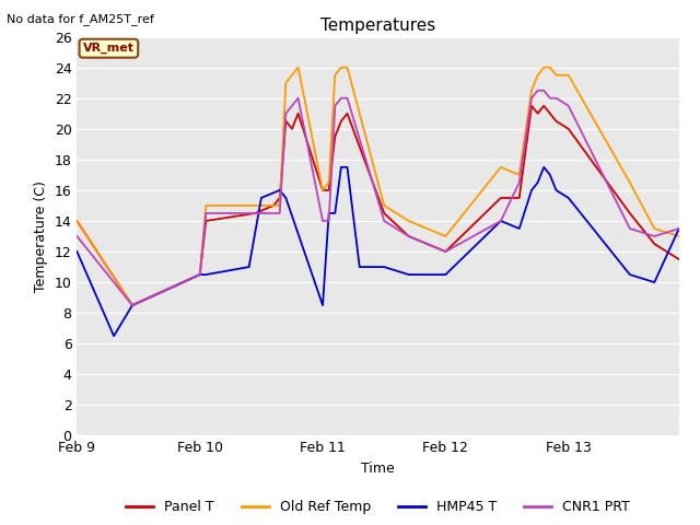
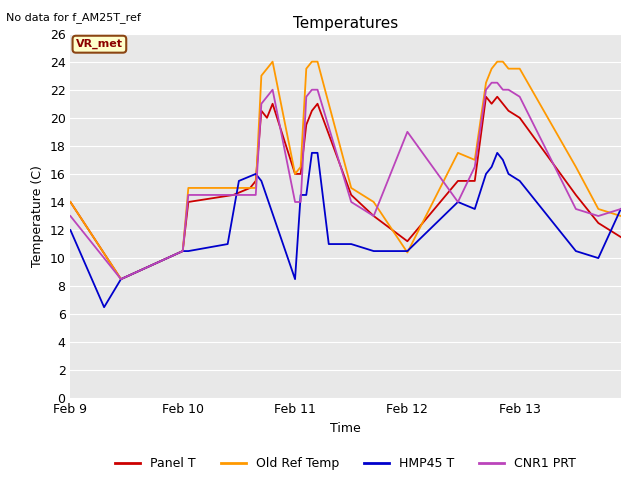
Panel T/Feb 12: 12.0 -> 11.2
Old Ref Temp/Feb 12: 13.0 -> 10.4
CNR1 PRT/Feb 12: 12.0 -> 19.0
